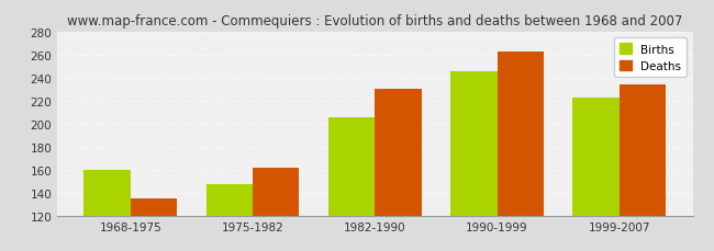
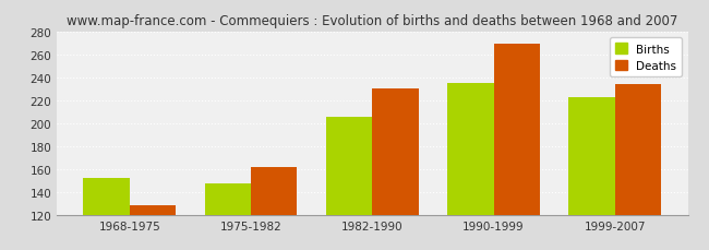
Births/1968-1975: 160 -> 152
Deaths/1968-1975: 135 -> 128
Births/1990-1999: 246 -> 235
Deaths/1990-1999: 263 -> 269
